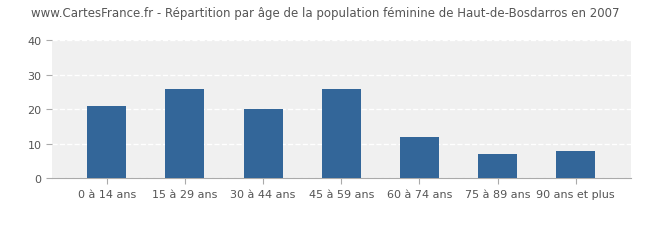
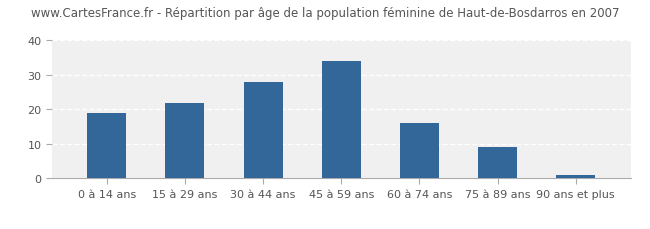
0 à 14 ans: 21 -> 19
15 à 29 ans: 26 -> 22
30 à 44 ans: 20 -> 28
45 à 59 ans: 26 -> 34
60 à 74 ans: 12 -> 16
75 à 89 ans: 7 -> 9
90 ans et plus: 8 -> 1
